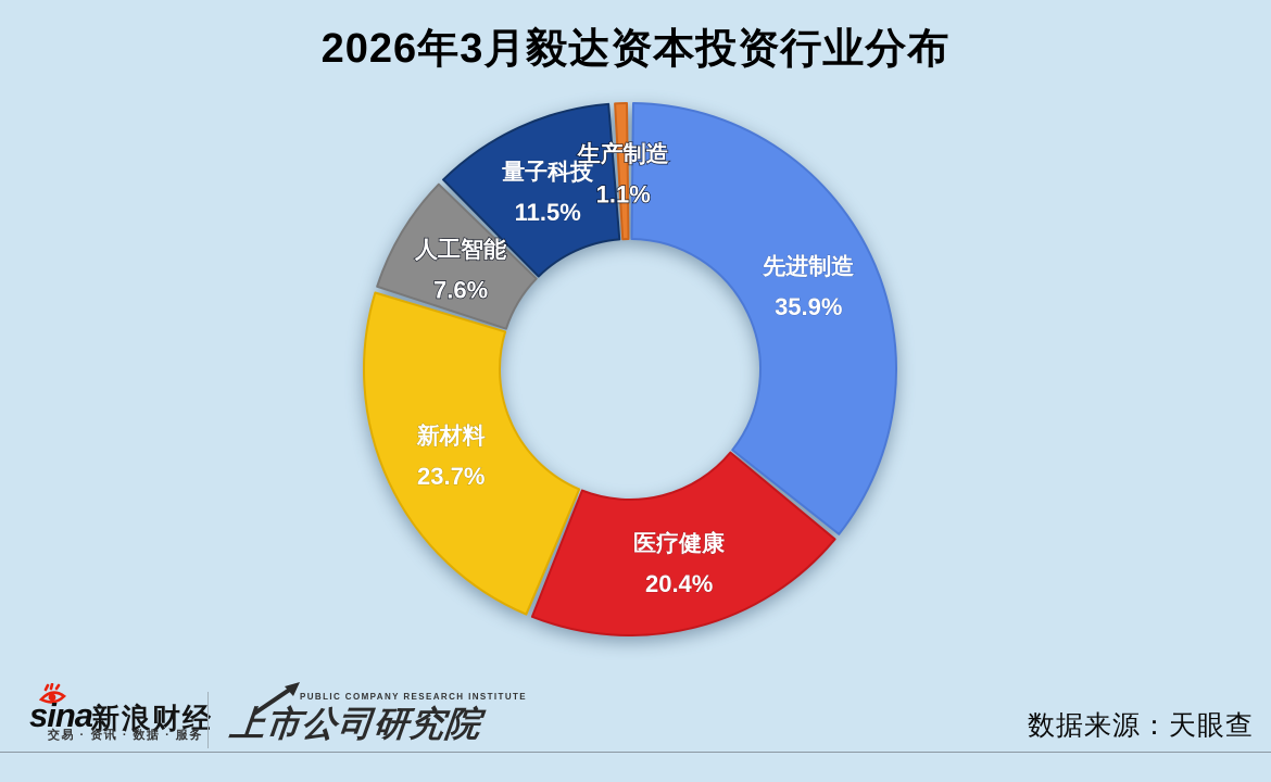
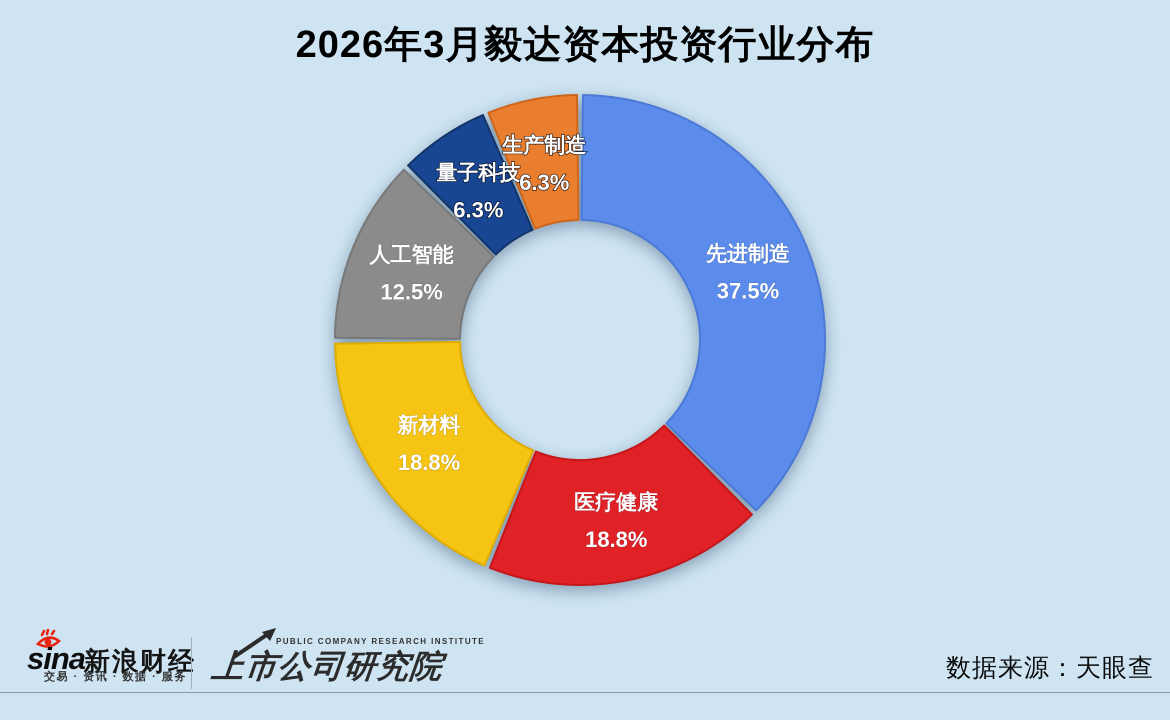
先进制造: 35.9% -> 37.5%
医疗健康: 20.4% -> 18.8%
新材料: 23.7% -> 18.8%
人工智能: 7.6% -> 12.5%
量子科技: 11.5% -> 6.3%
生产制造: 1.1% -> 6.3%
